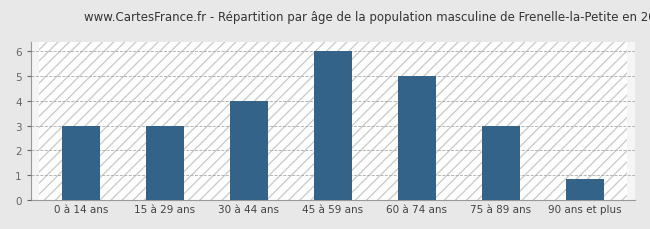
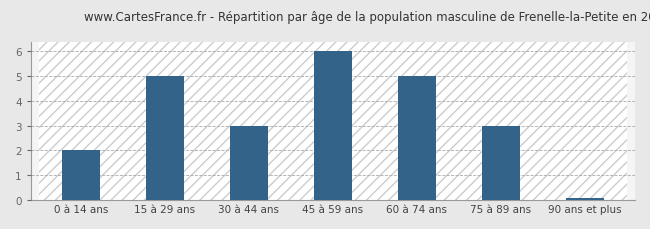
0 à 14 ans: 3.00 -> 2.00
15 à 29 ans: 3.00 -> 5.00
30 à 44 ans: 4.00 -> 3.00
90 ans et plus: 0.85 -> 0.07
